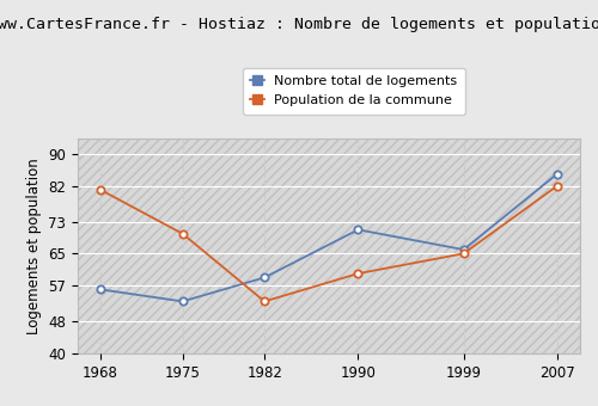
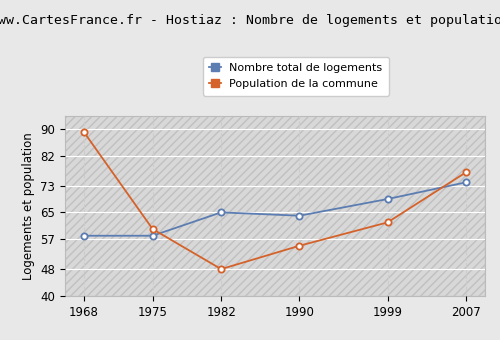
Nombre total de logements/1968: 56 -> 58
Population de la commune/1968: 81 -> 89
Nombre total de logements/1975: 53 -> 58
Population de la commune/1975: 70 -> 60
Nombre total de logements/1982: 59 -> 65
Population de la commune/1982: 53 -> 48
Nombre total de logements/1990: 71 -> 64
Population de la commune/1990: 60 -> 55
Nombre total de logements/1999: 66 -> 69
Population de la commune/1999: 65 -> 62
Nombre total de logements/2007: 85 -> 74
Population de la commune/2007: 82 -> 77
